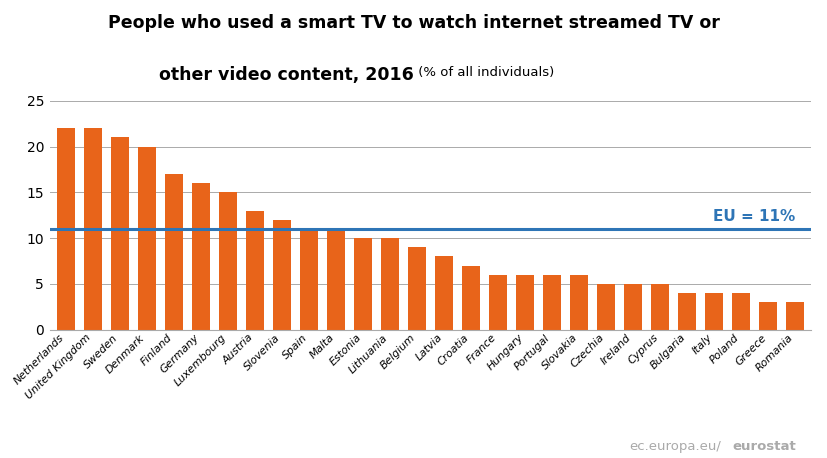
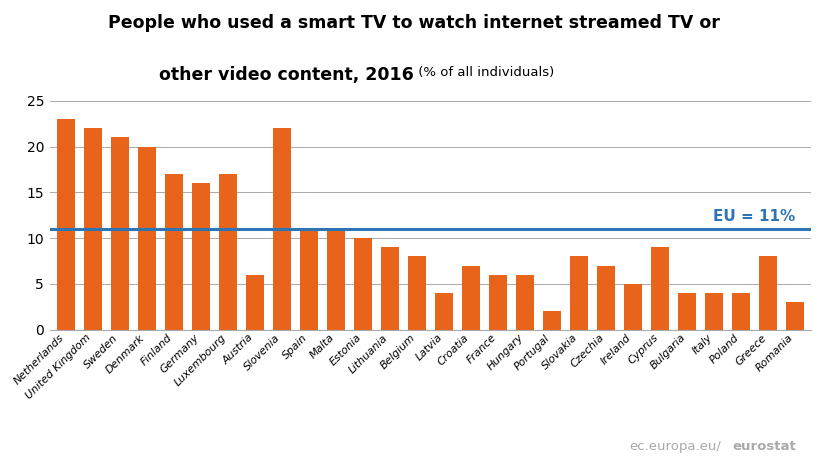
Netherlands: 22 -> 23
Luxembourg: 15 -> 17
Austria: 13 -> 6
Slovenia: 12 -> 22
Lithuania: 10 -> 9
Belgium: 9 -> 8
Latvia: 8 -> 4
Portugal: 6 -> 2
Slovakia: 6 -> 8
Czechia: 5 -> 7
Cyprus: 5 -> 9
Greece: 3 -> 8
